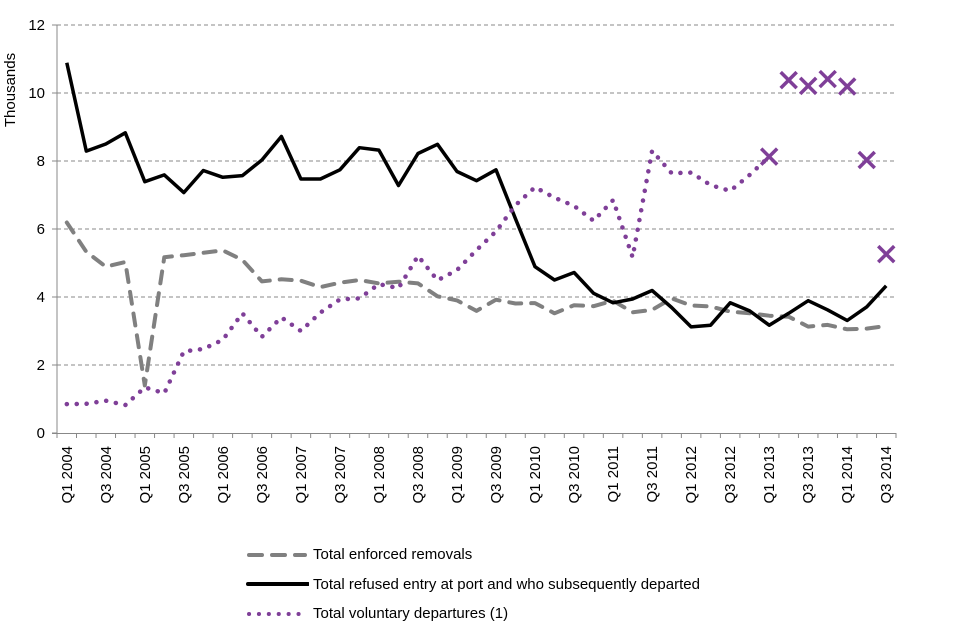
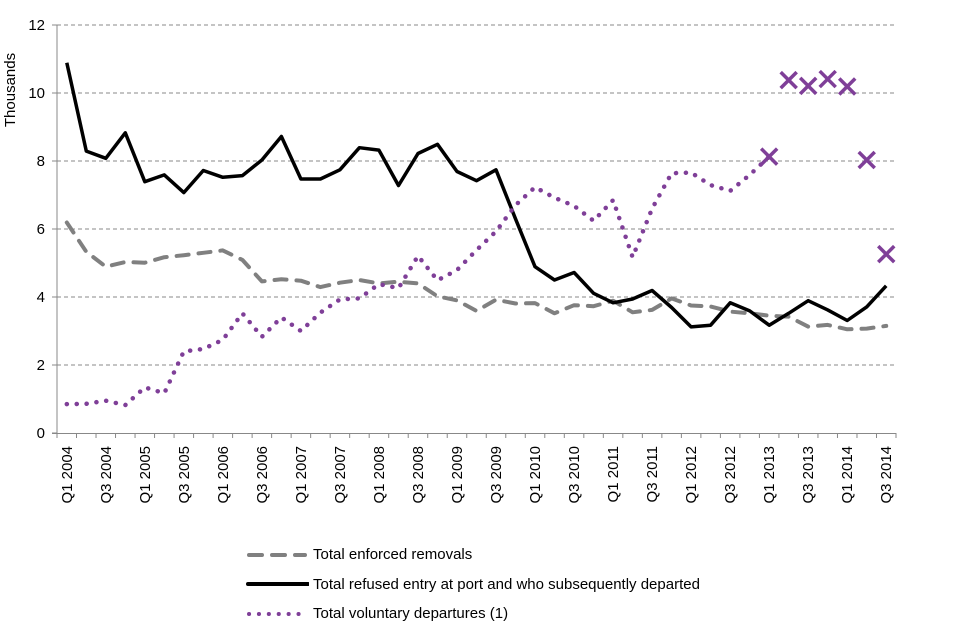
Total refused entry at port and who subsequently departed/Q3 2004: 8.5 -> 8.1
Total enforced removals/Q1 2005: 1.4 -> 5.0
Total voluntary departures (1)/Q3 2011: 8.3 -> 6.6
